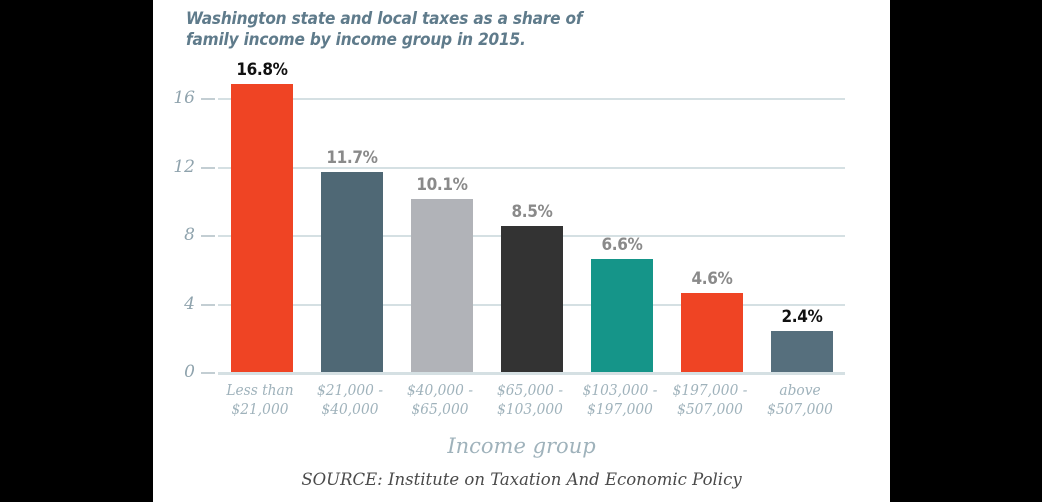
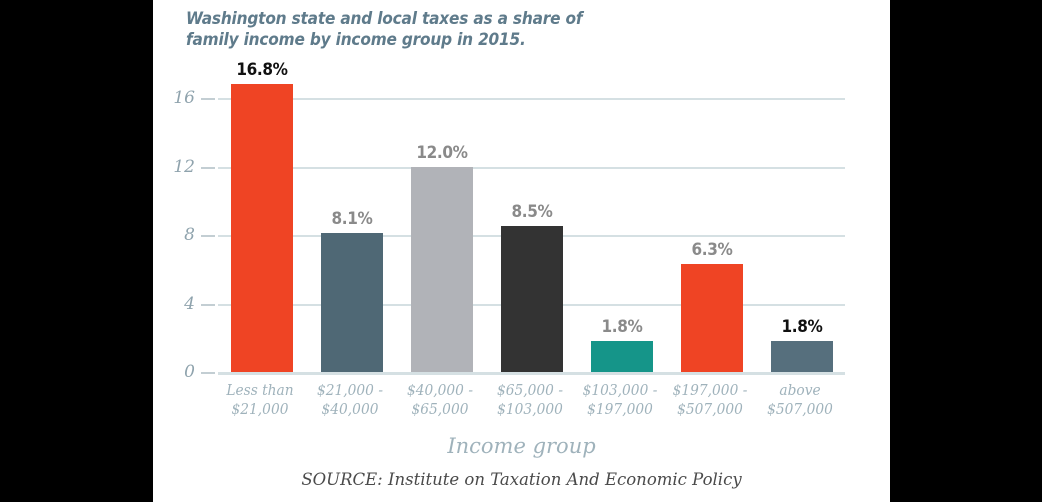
$21,000 - $40,000: 11.7% -> 8.1%
$40,000 - $65,000: 10.1% -> 12.0%
$103,000 - $197,000: 6.6% -> 1.8%
$197,000 - $507,000: 4.6% -> 6.3%
above $507,000: 2.4% -> 1.8%
